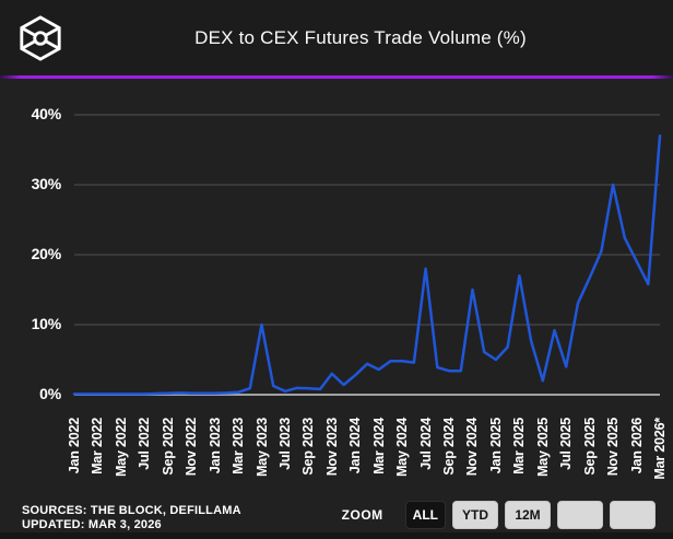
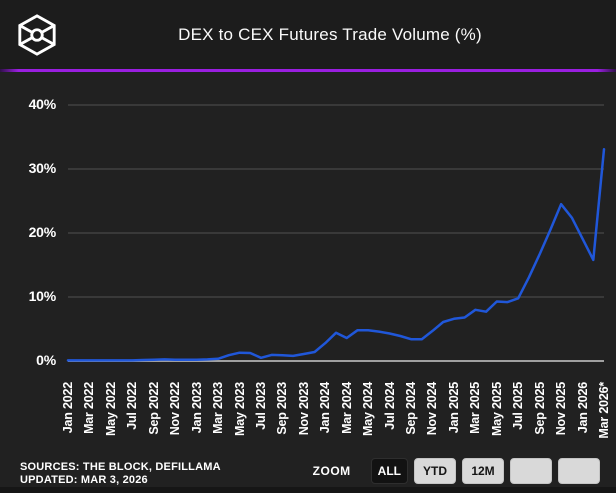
May 2023: 10% -> 1%
Nov 2023: 3% -> 1%
Jul 2024: 18% -> 4%
Nov 2024: 15% -> 5%
Jan 2025: 5% -> 7%
Mar 2025: 17% -> 8%
May 2025: 2% -> 9%
Jul 2025: 4% -> 10%
Nov 2025: 30% -> 24%
Mar 2026*: 37% -> 33%
